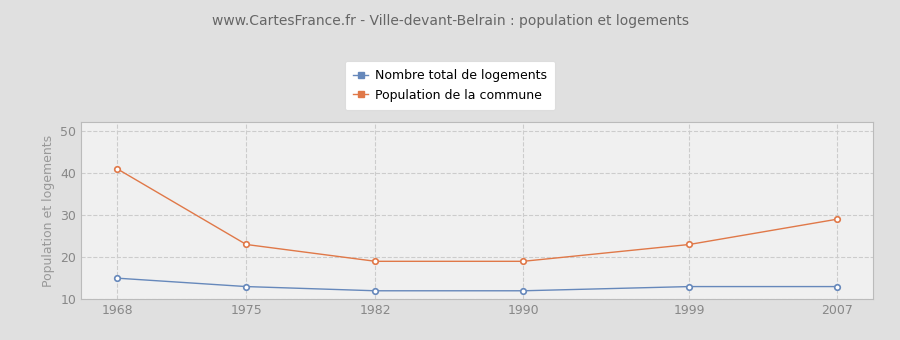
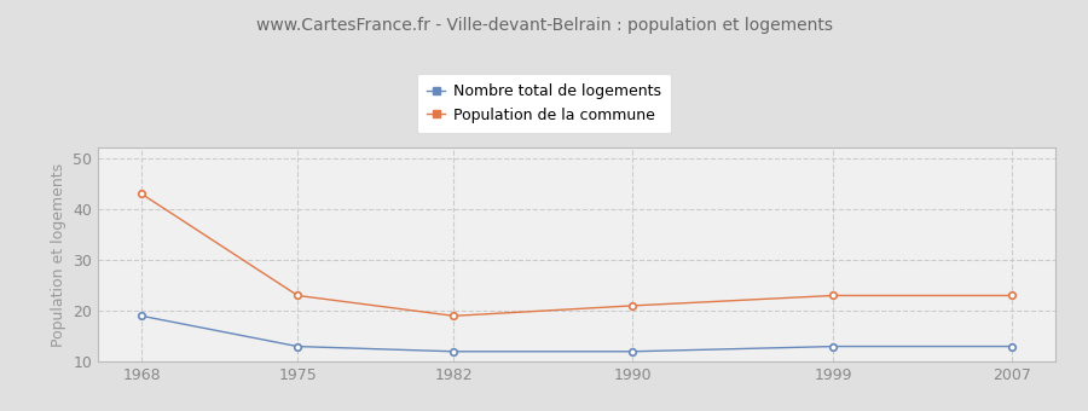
Nombre total de logements/1968: 15 -> 19
Population de la commune/1968: 41 -> 43
Population de la commune/1990: 19 -> 21
Population de la commune/2007: 29 -> 23
